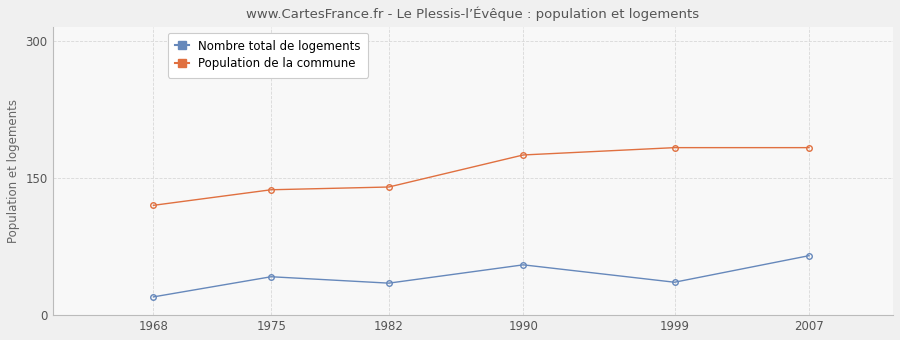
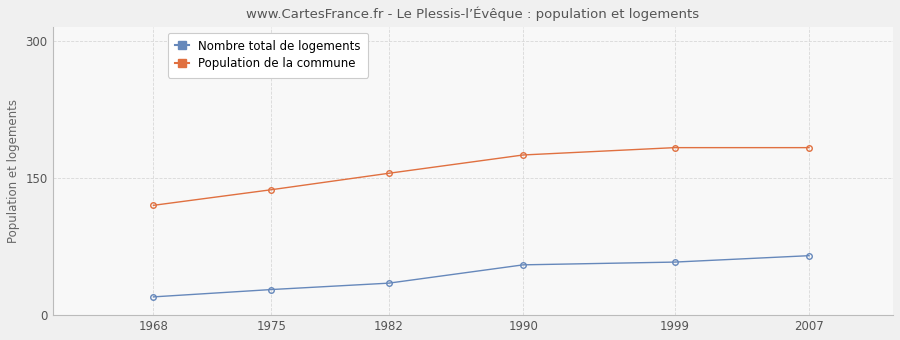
Nombre total de logements/1975: 42 -> 28
Population de la commune/1982: 140 -> 155
Nombre total de logements/1999: 36 -> 58
